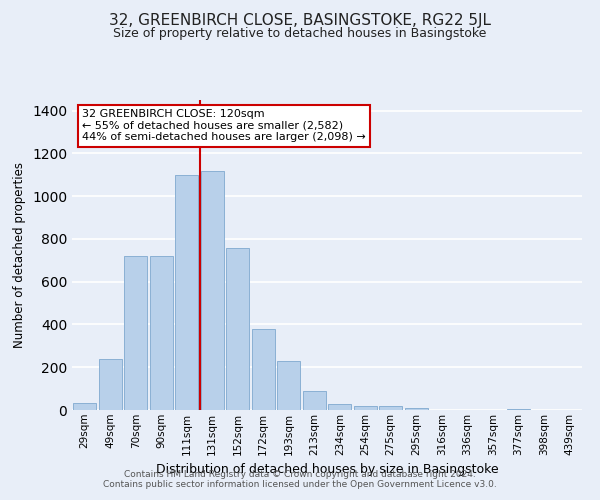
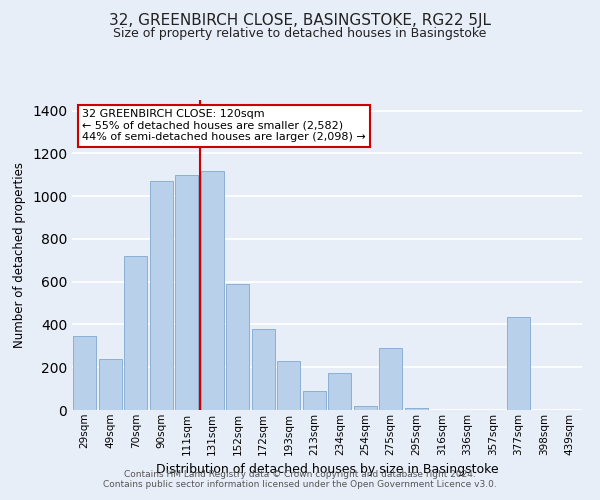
29sqm: 35 -> 345
90sqm: 720 -> 1070
152sqm: 760 -> 590
234sqm: 30 -> 175
275sqm: 20 -> 290
377sqm: 5 -> 435
